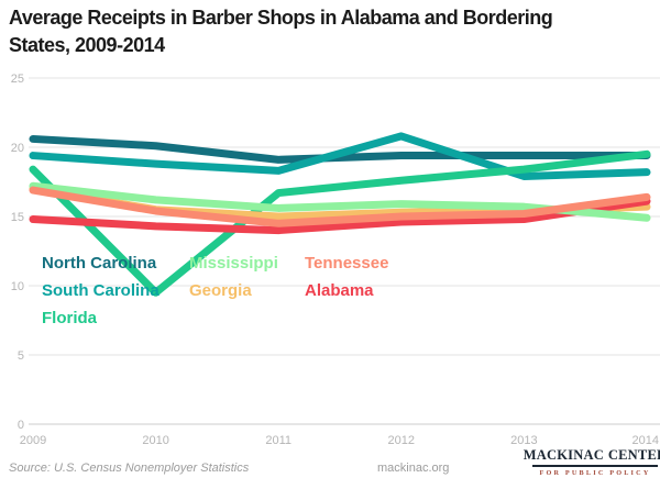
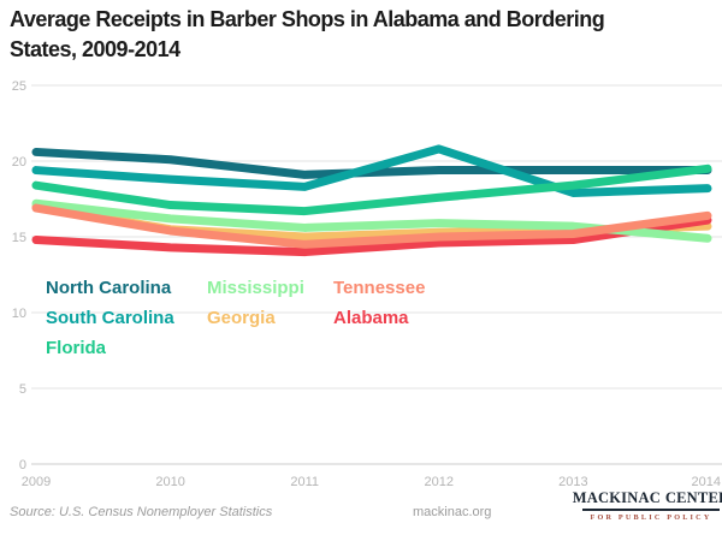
Florida/2010: 9.5 -> 17.1
